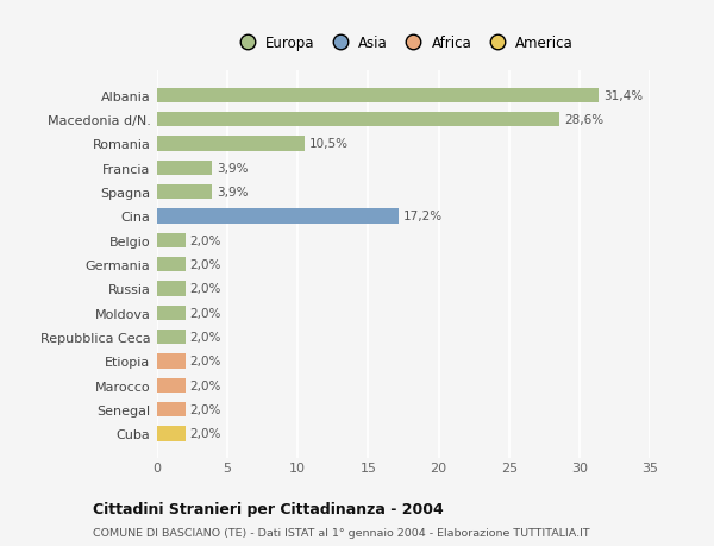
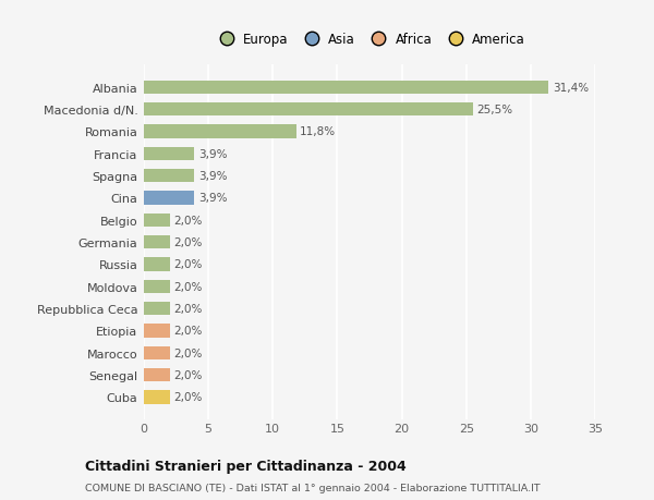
Macedonia d/N.: 28,6% -> 25,5%
Romania: 10,5% -> 11,8%
Cina: 17,2% -> 3,9%
